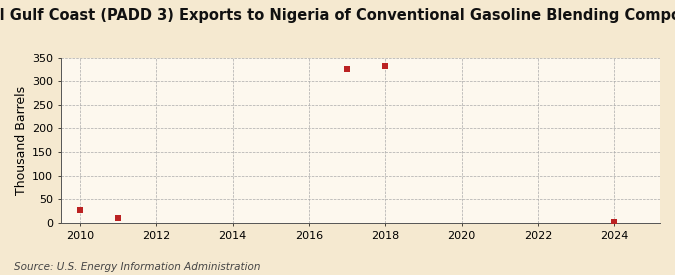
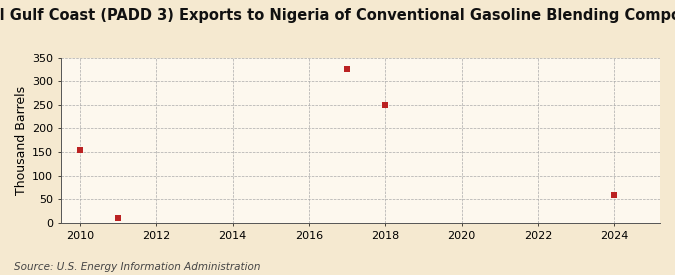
2010: 28 -> 155
2018: 331 -> 250
2024: 2 -> 60
